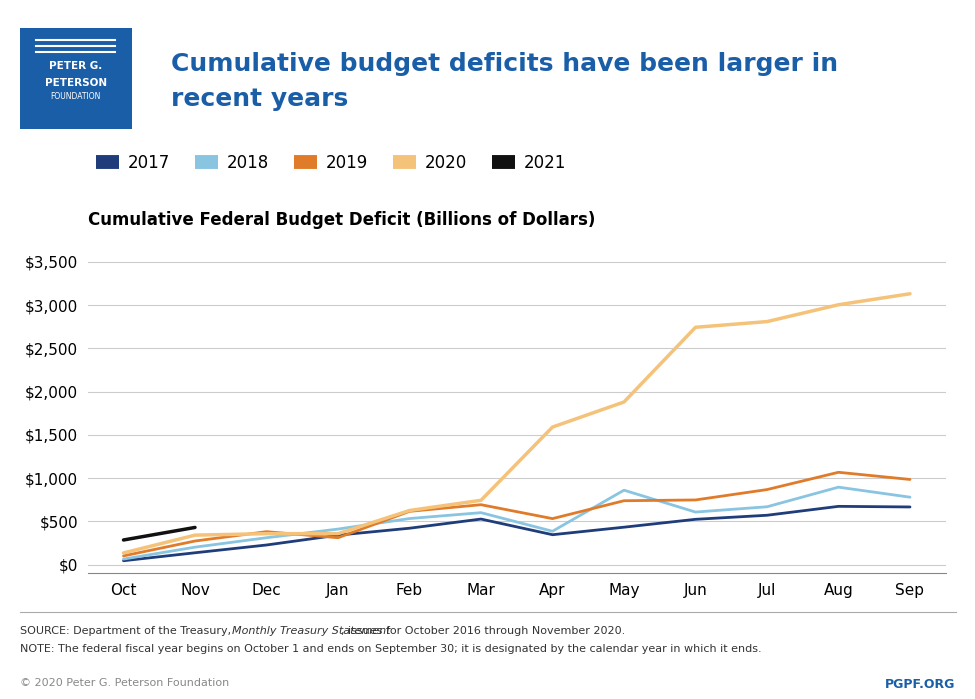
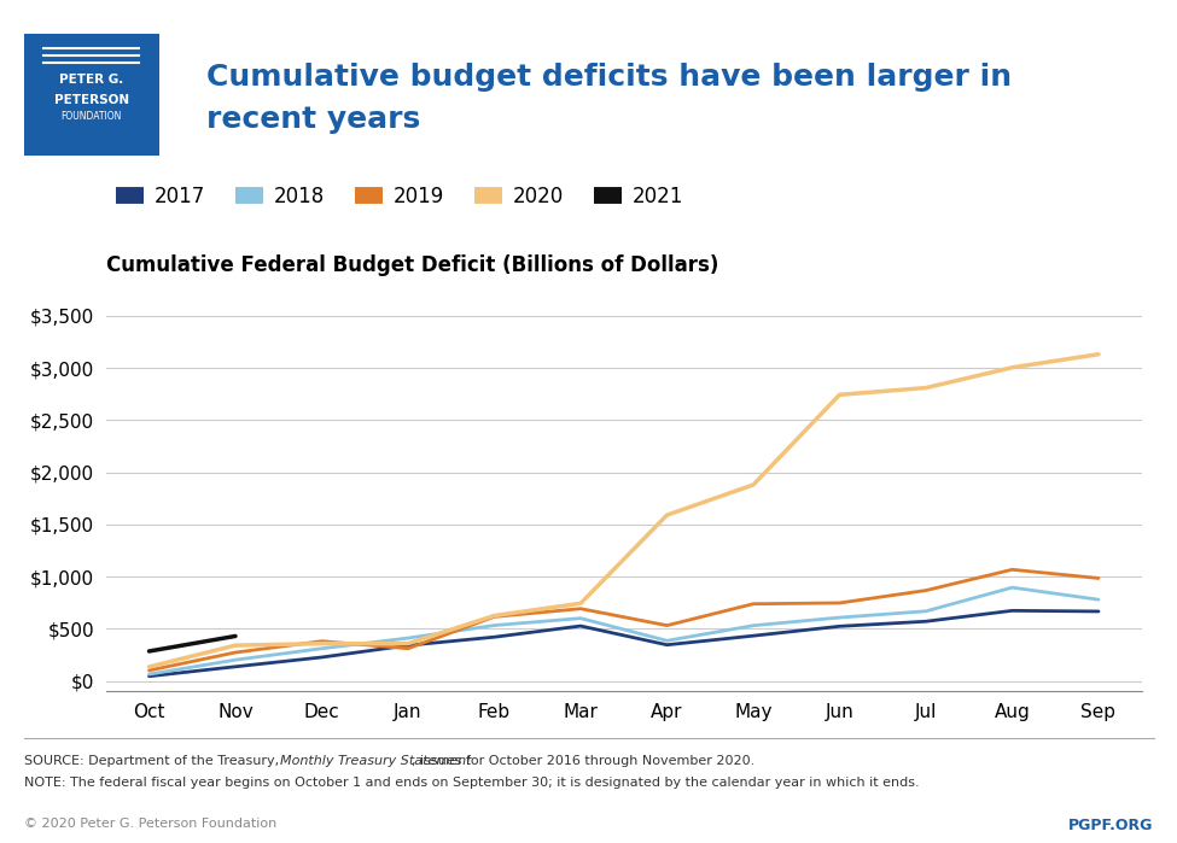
2018/May: $860 -> $530
